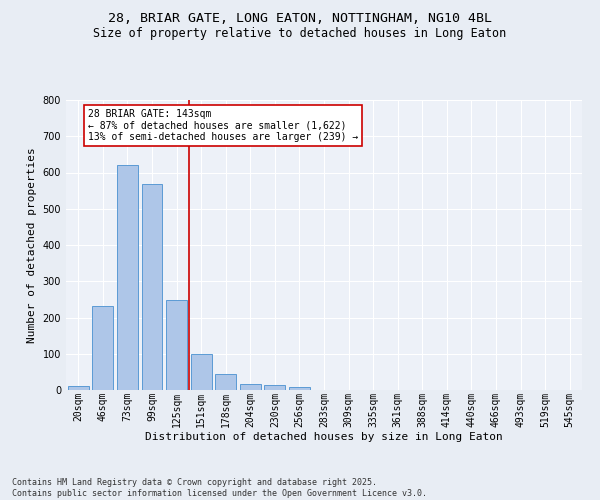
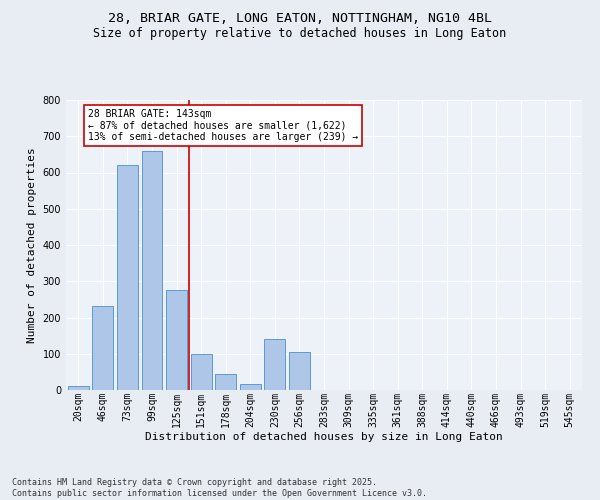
99sqm: 568 -> 660
125sqm: 248 -> 275
230sqm: 15 -> 140
256sqm: 7 -> 105
